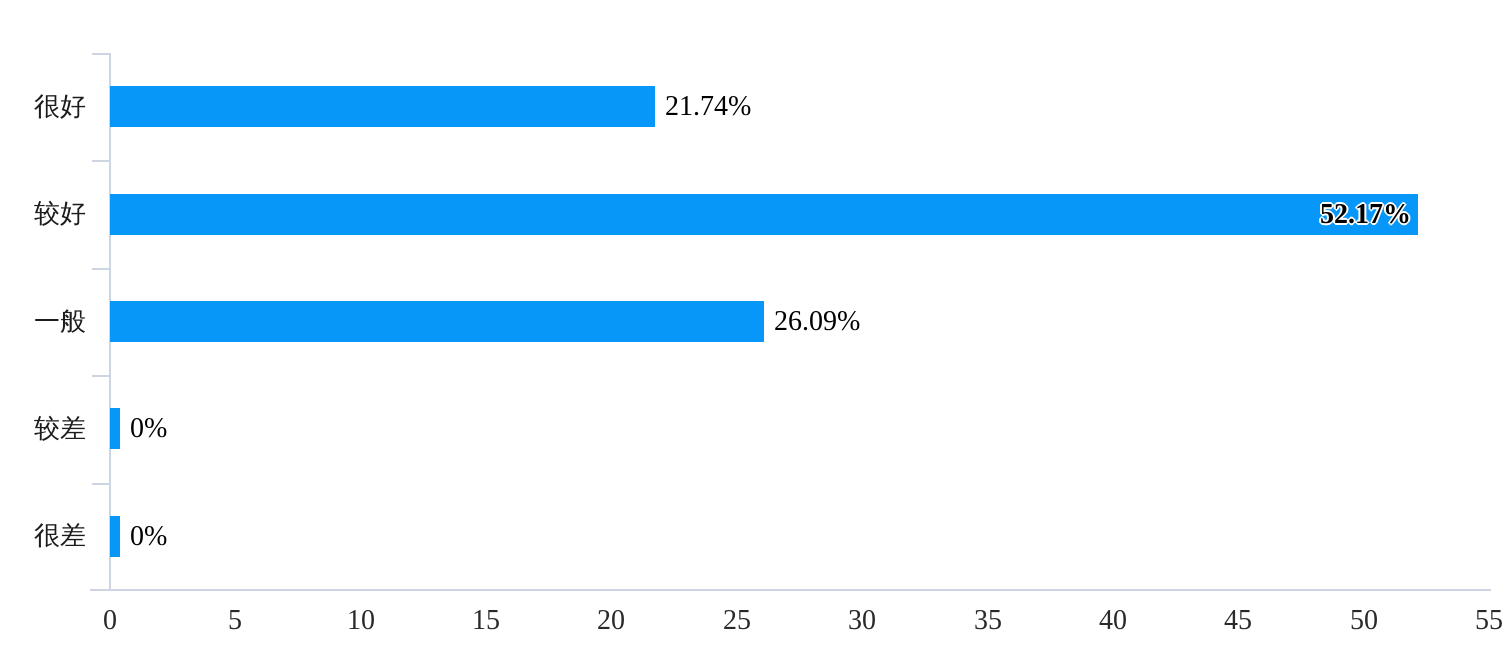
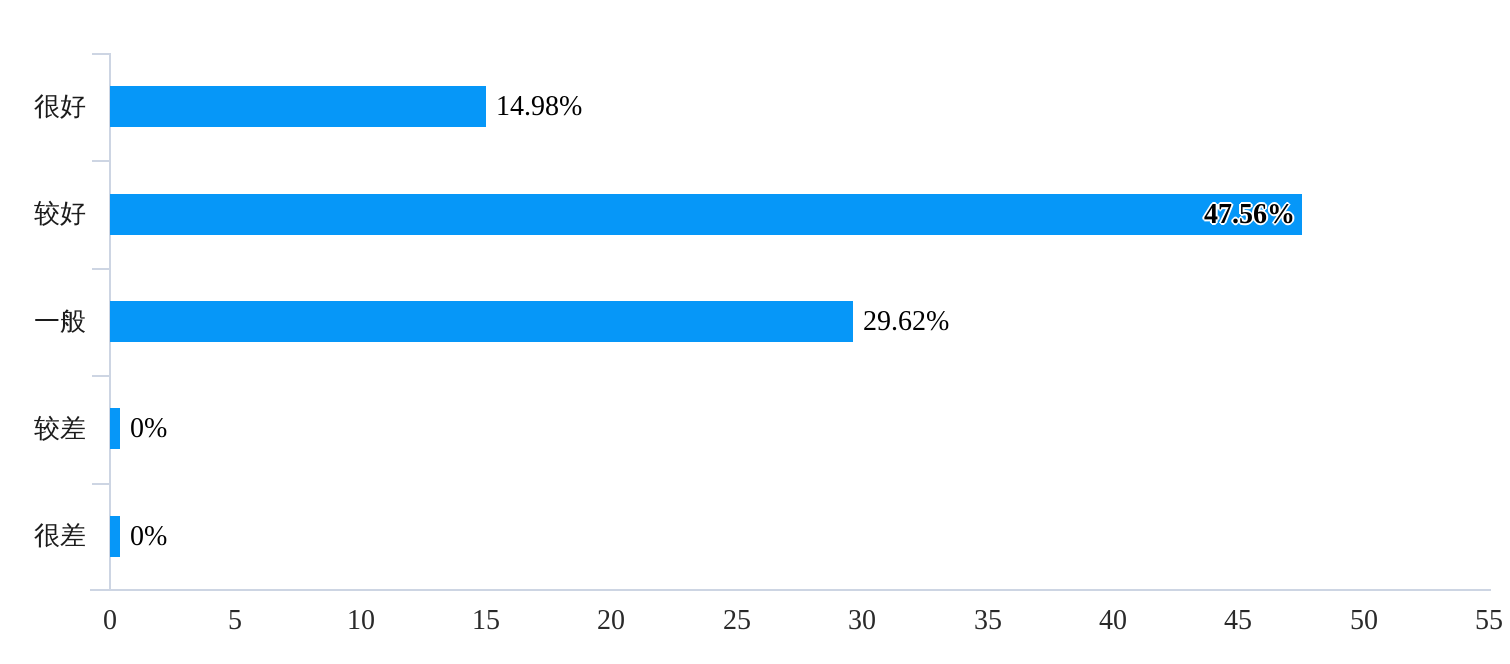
很好: 21.74% -> 14.98%
较好: 52.17% -> 47.56%
一般: 26.09% -> 29.62%
